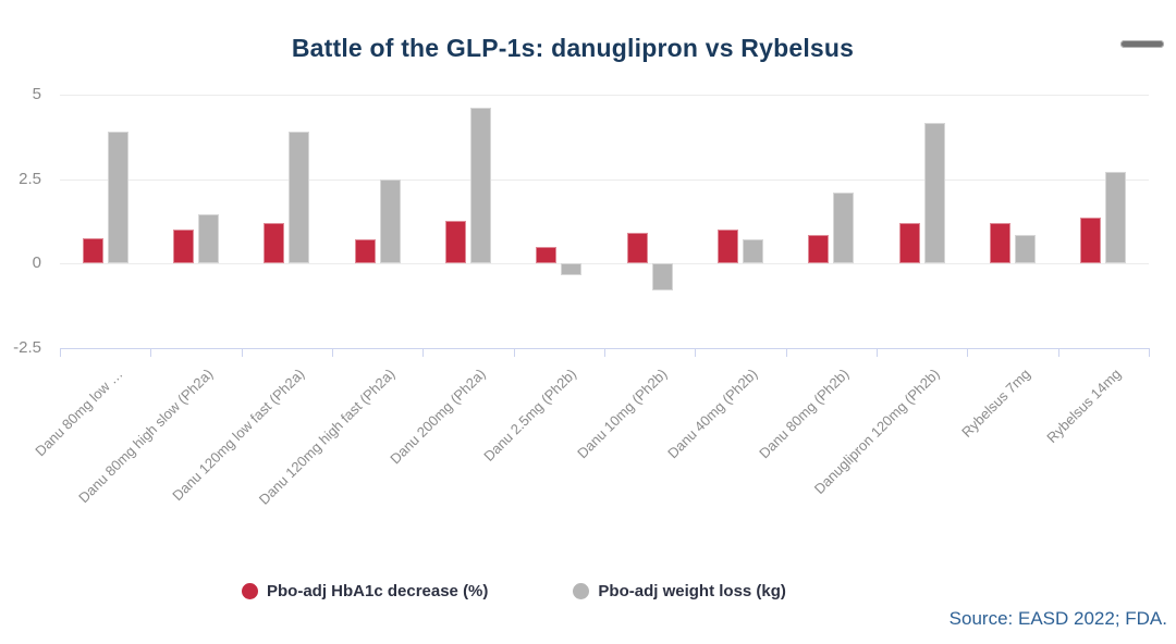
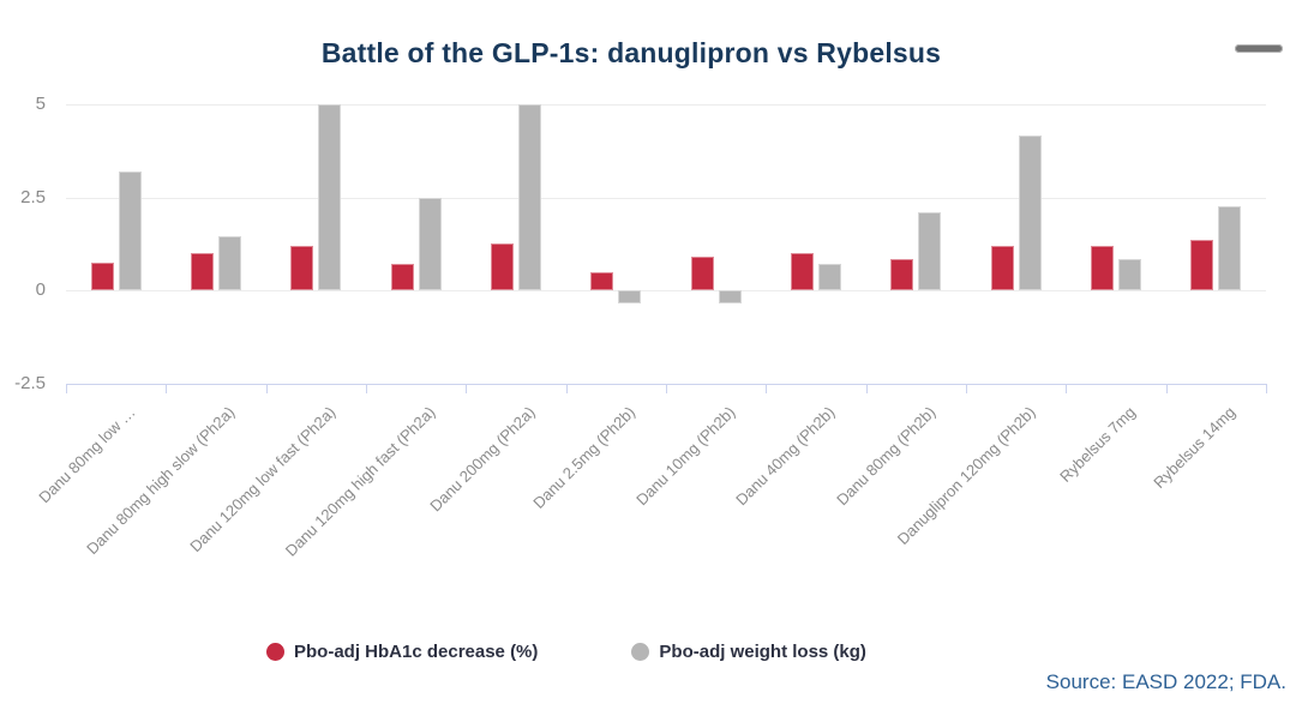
Pbo-adj weight loss (kg)/Danu 80mg low …: 3.9 -> 3.2
Pbo-adj weight loss (kg)/Danu 120mg low fast (Ph2a): 3.9 -> 5.0
Pbo-adj weight loss (kg)/Danu 200mg (Ph2a): 4.6 -> 5.0
Pbo-adj weight loss (kg)/Danu 10mg (Ph2b): -0.8 -> -0.3
Pbo-adj weight loss (kg)/Rybelsus 14mg: 2.7 -> 2.2
